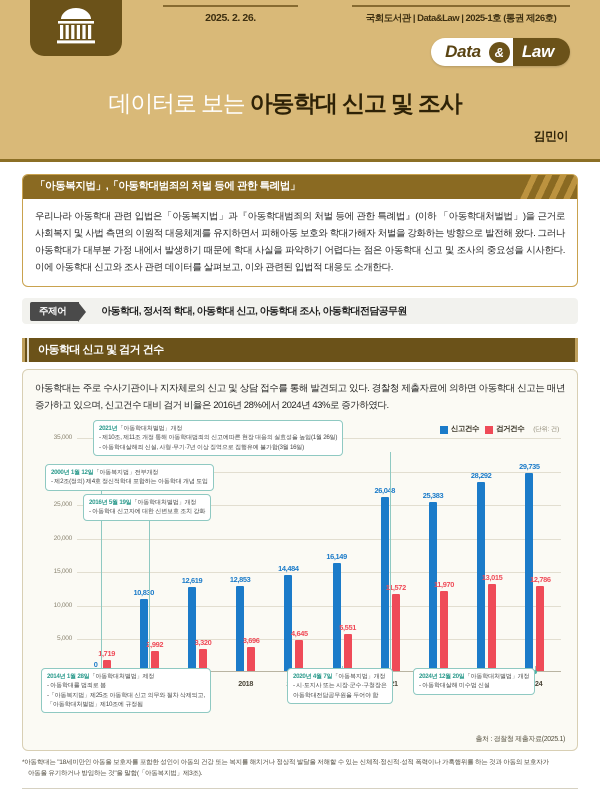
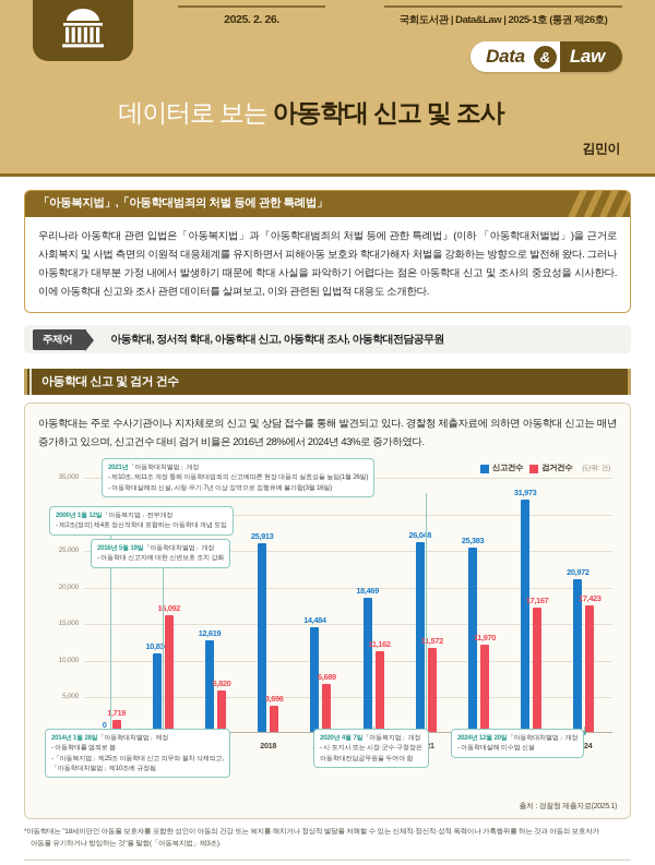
검거건수/2016: 2,992 -> 16,092
검거건수/2017: 3,320 -> 5,820
신고건수/2018: 12,853 -> 25,913
검거건수/2019: 4,645 -> 6,689
신고건수/2020: 16,149 -> 18,469
검거건수/2020: 5,551 -> 11,162
신고건수/2023: 28,292 -> 31,973
검거건수/2023: 13,015 -> 17,167
신고건수/2024: 29,735 -> 20,972
검거건수/2024: 12,786 -> 17,423
